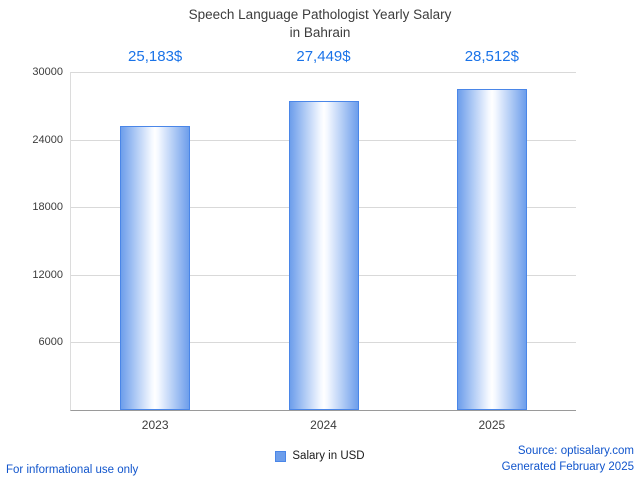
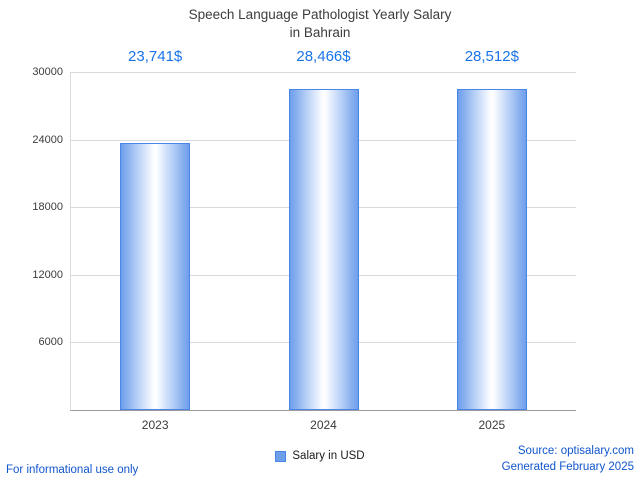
2023: 25,183 -> 23,741
2024: 27,449 -> 28,466
